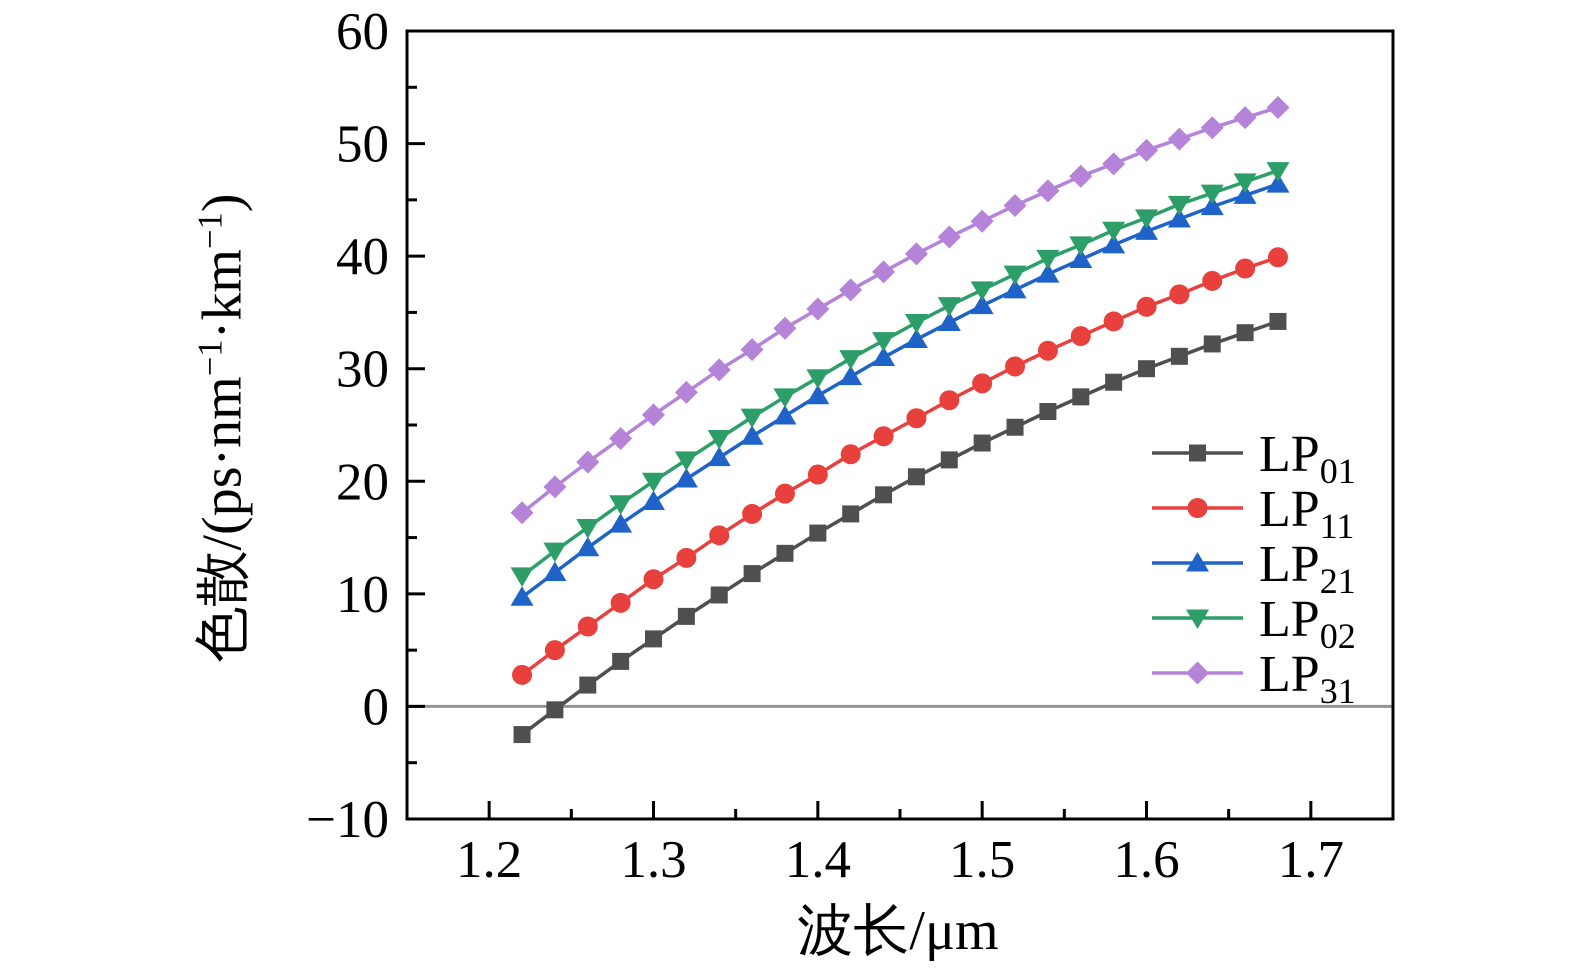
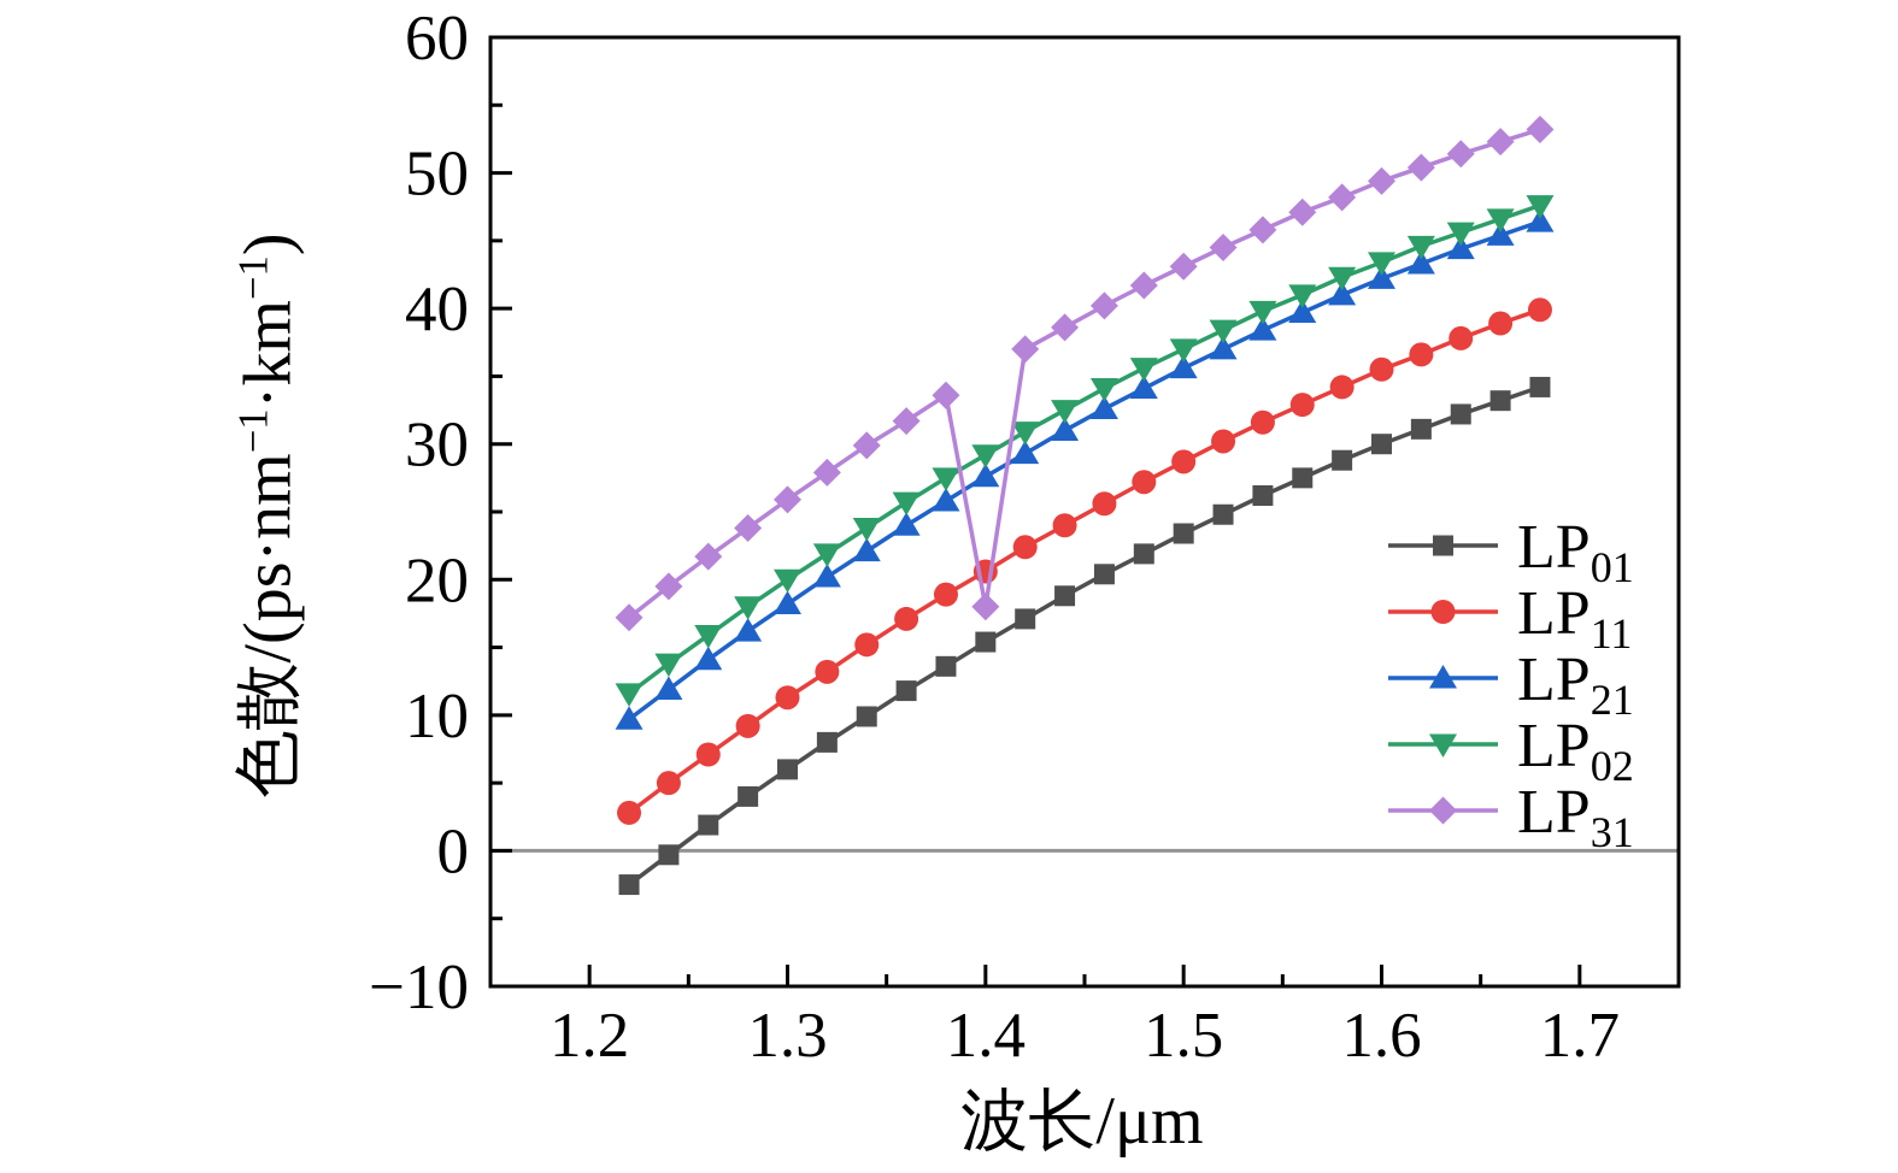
LP31/1.4: 35.3 -> 18.0
